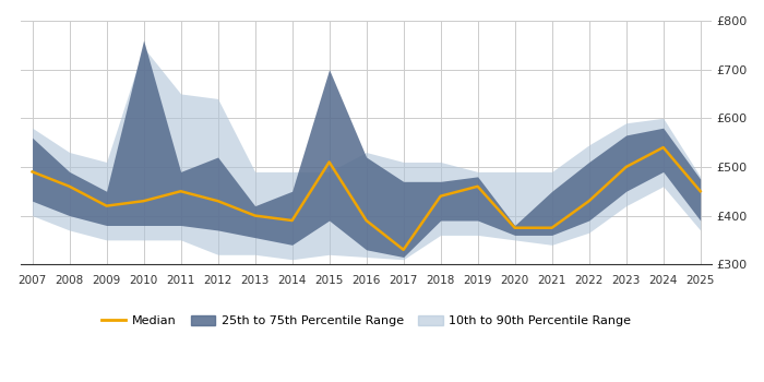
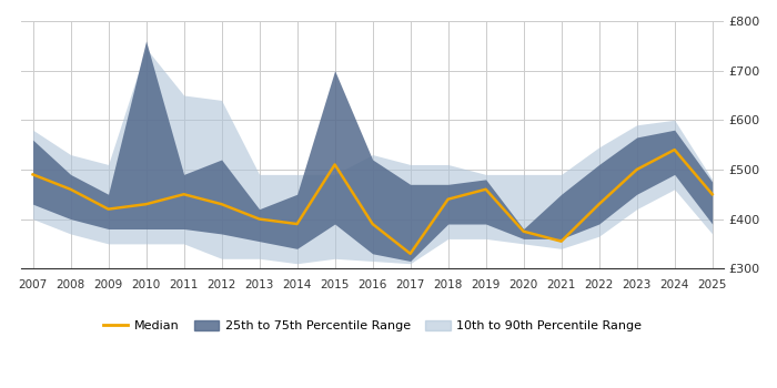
Median/2021: £375 -> £355
